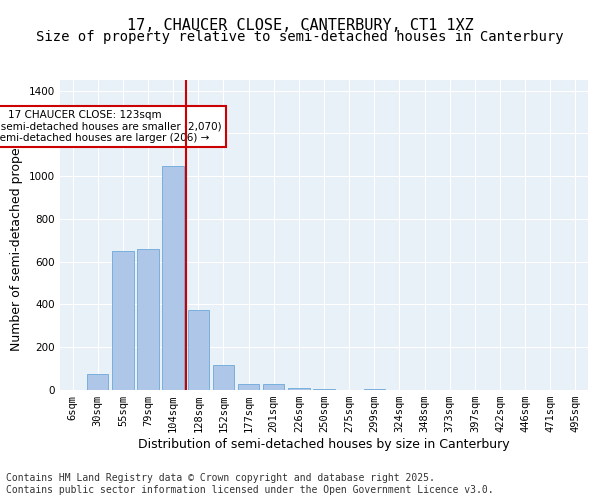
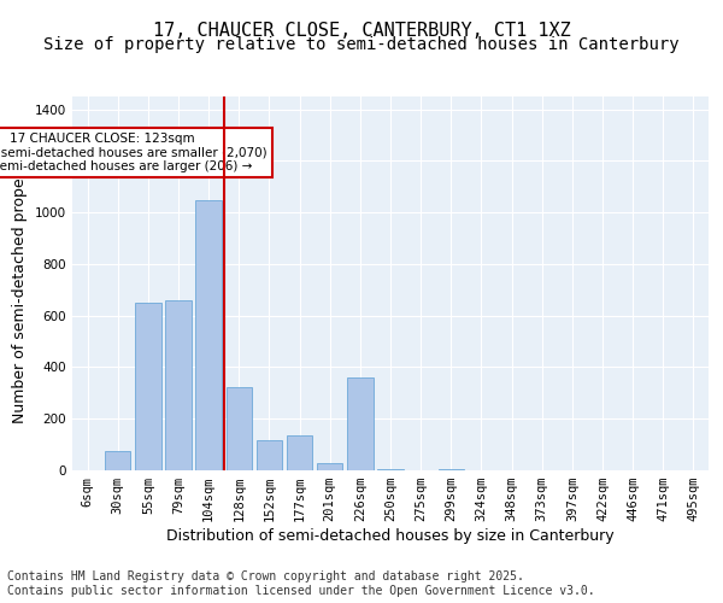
128sqm: 375 -> 325
177sqm: 30 -> 135
226sqm: 10 -> 360
